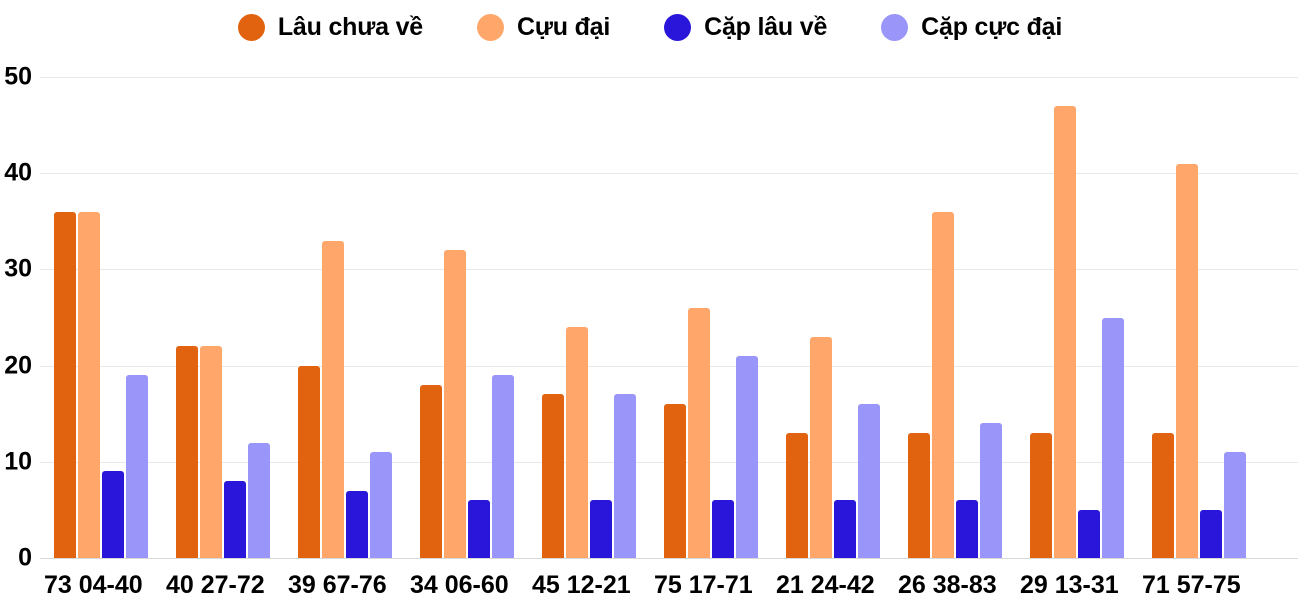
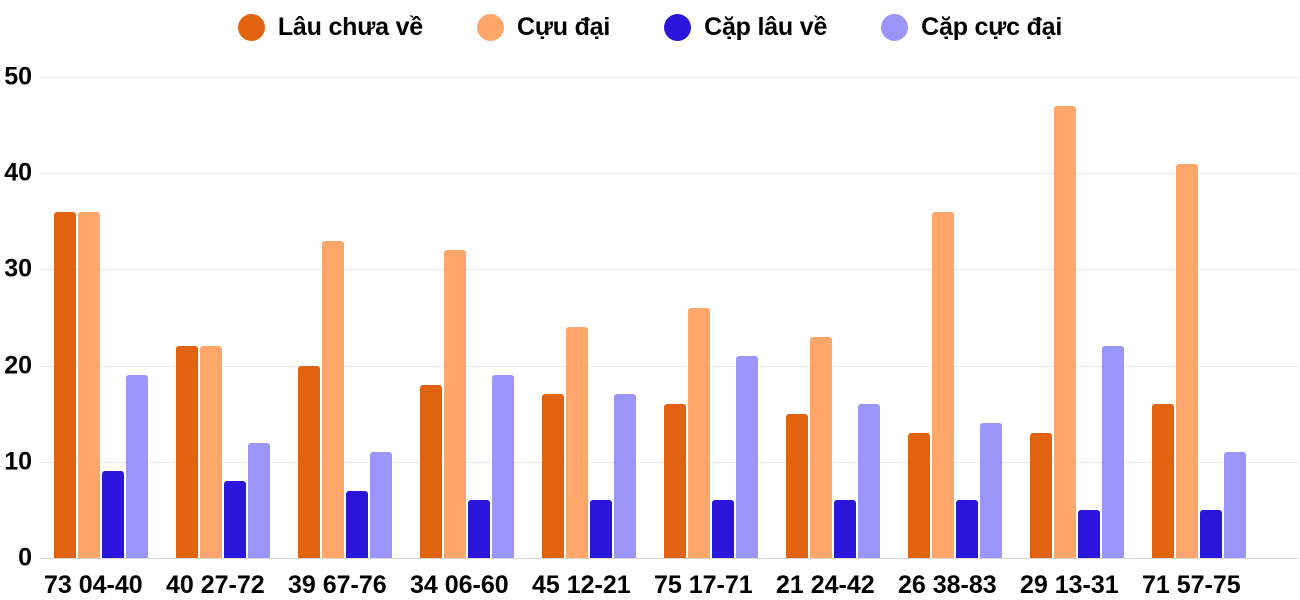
Lâu chưa về/21 24-42: 13 -> 15
Cặp cực đại/29 13-31: 25 -> 22
Lâu chưa về/71 57-75: 13 -> 16
